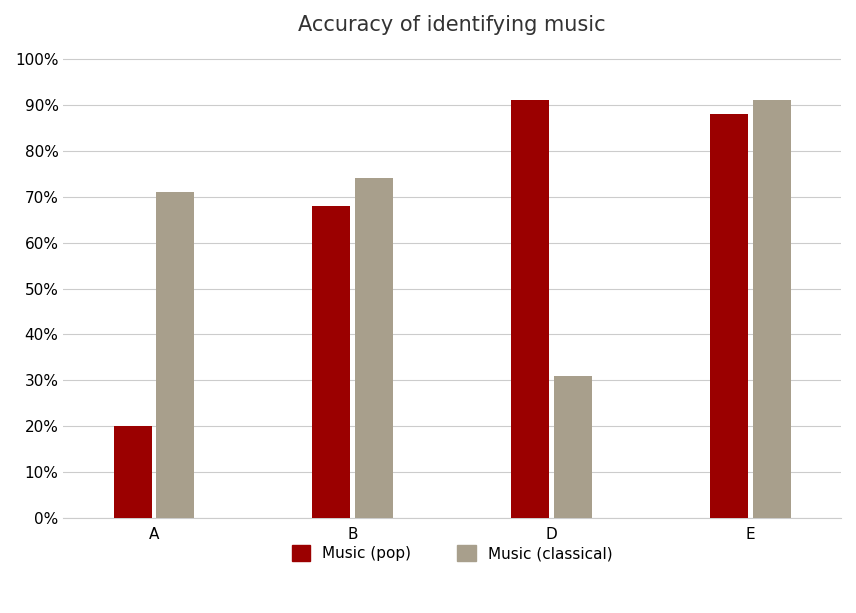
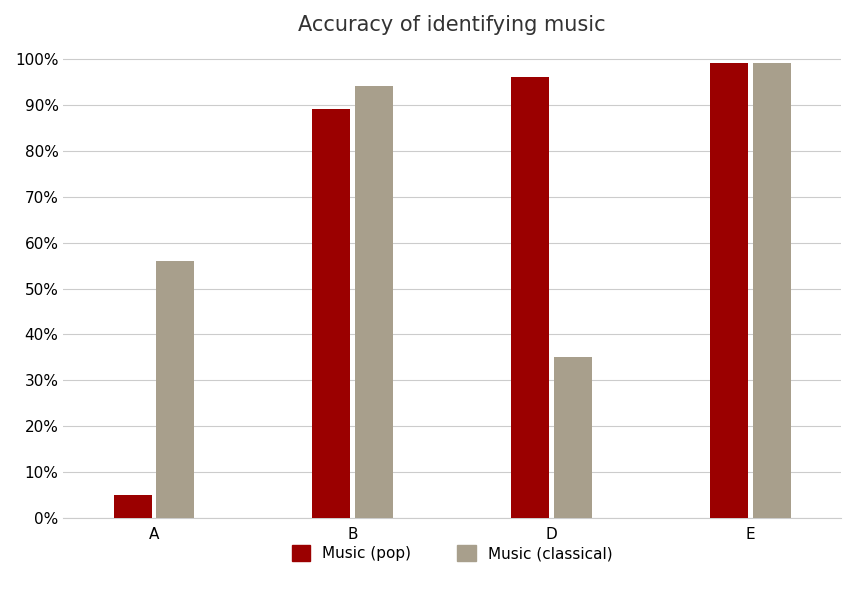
Music (pop)/A: 20% -> 5%
Music (classical)/A: 71% -> 56%
Music (pop)/B: 68% -> 89%
Music (classical)/B: 74% -> 94%
Music (pop)/D: 91% -> 96%
Music (classical)/D: 31% -> 35%
Music (pop)/E: 88% -> 99%
Music (classical)/E: 91% -> 99%
